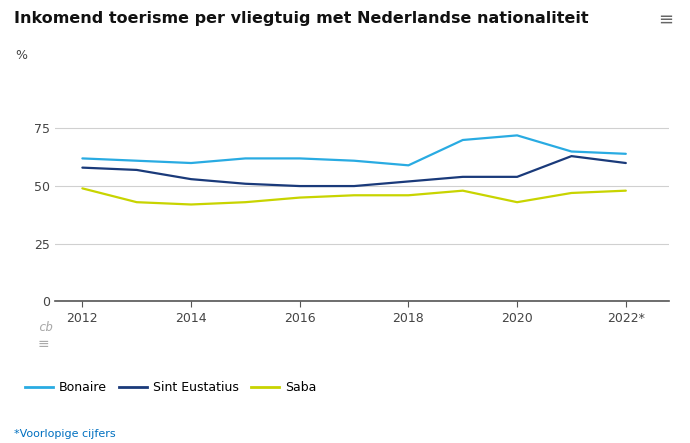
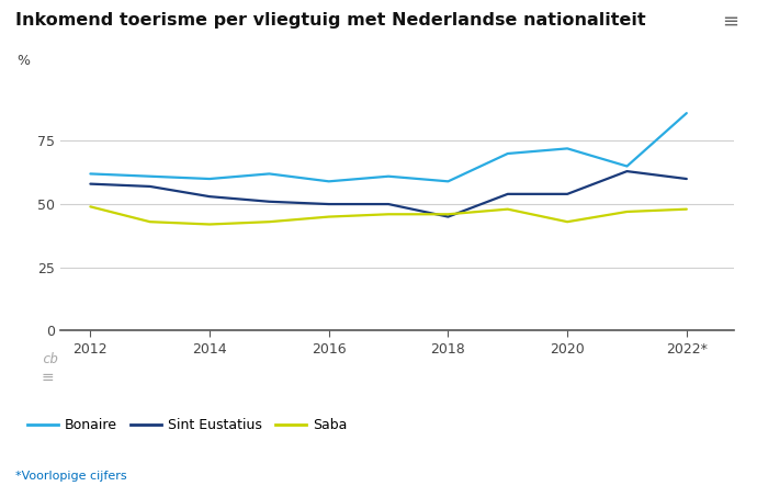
Bonaire/2016: 62 -> 59
Sint Eustatius/2018: 52 -> 45
Bonaire/2022*: 64 -> 86
